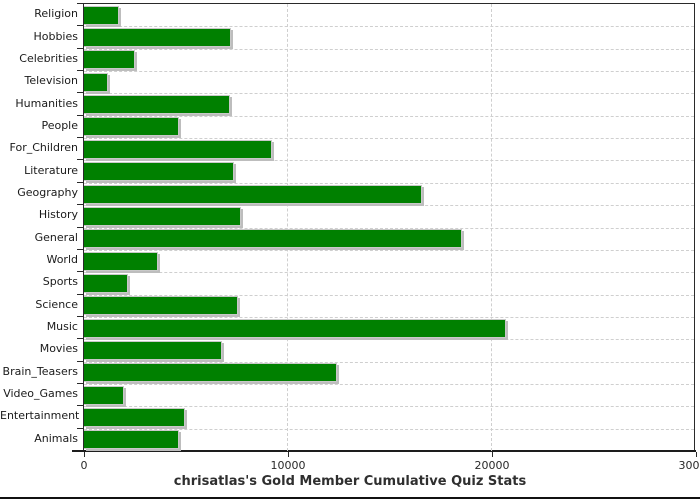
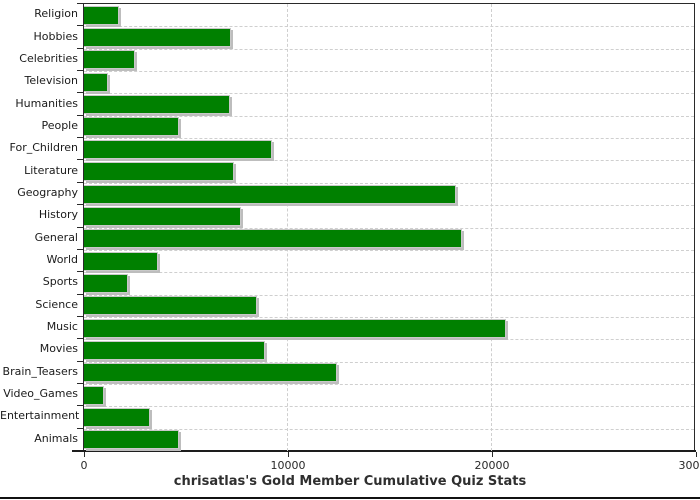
Geography: 16500 -> 18200
Science: 7500 -> 8400
Movies: 6700 -> 8800
Video_Games: 1900 -> 1000
Entertainment: 4900 -> 3200
